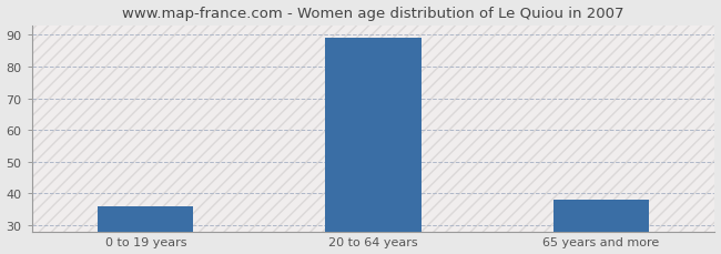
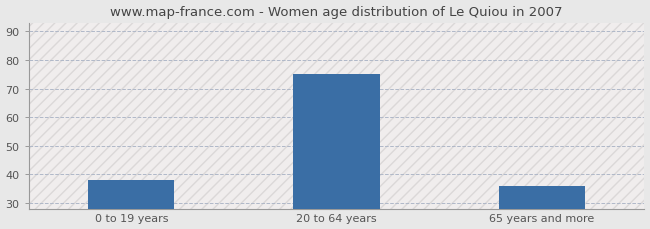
0 to 19 years: 36 -> 38
20 to 64 years: 89 -> 75
65 years and more: 38 -> 36
